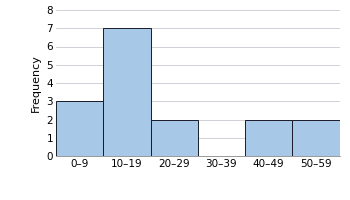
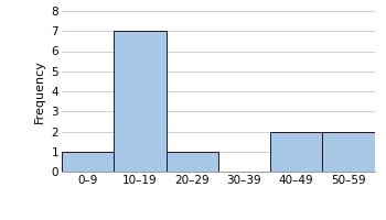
0–9: 3 -> 1
20–29: 2 -> 1
